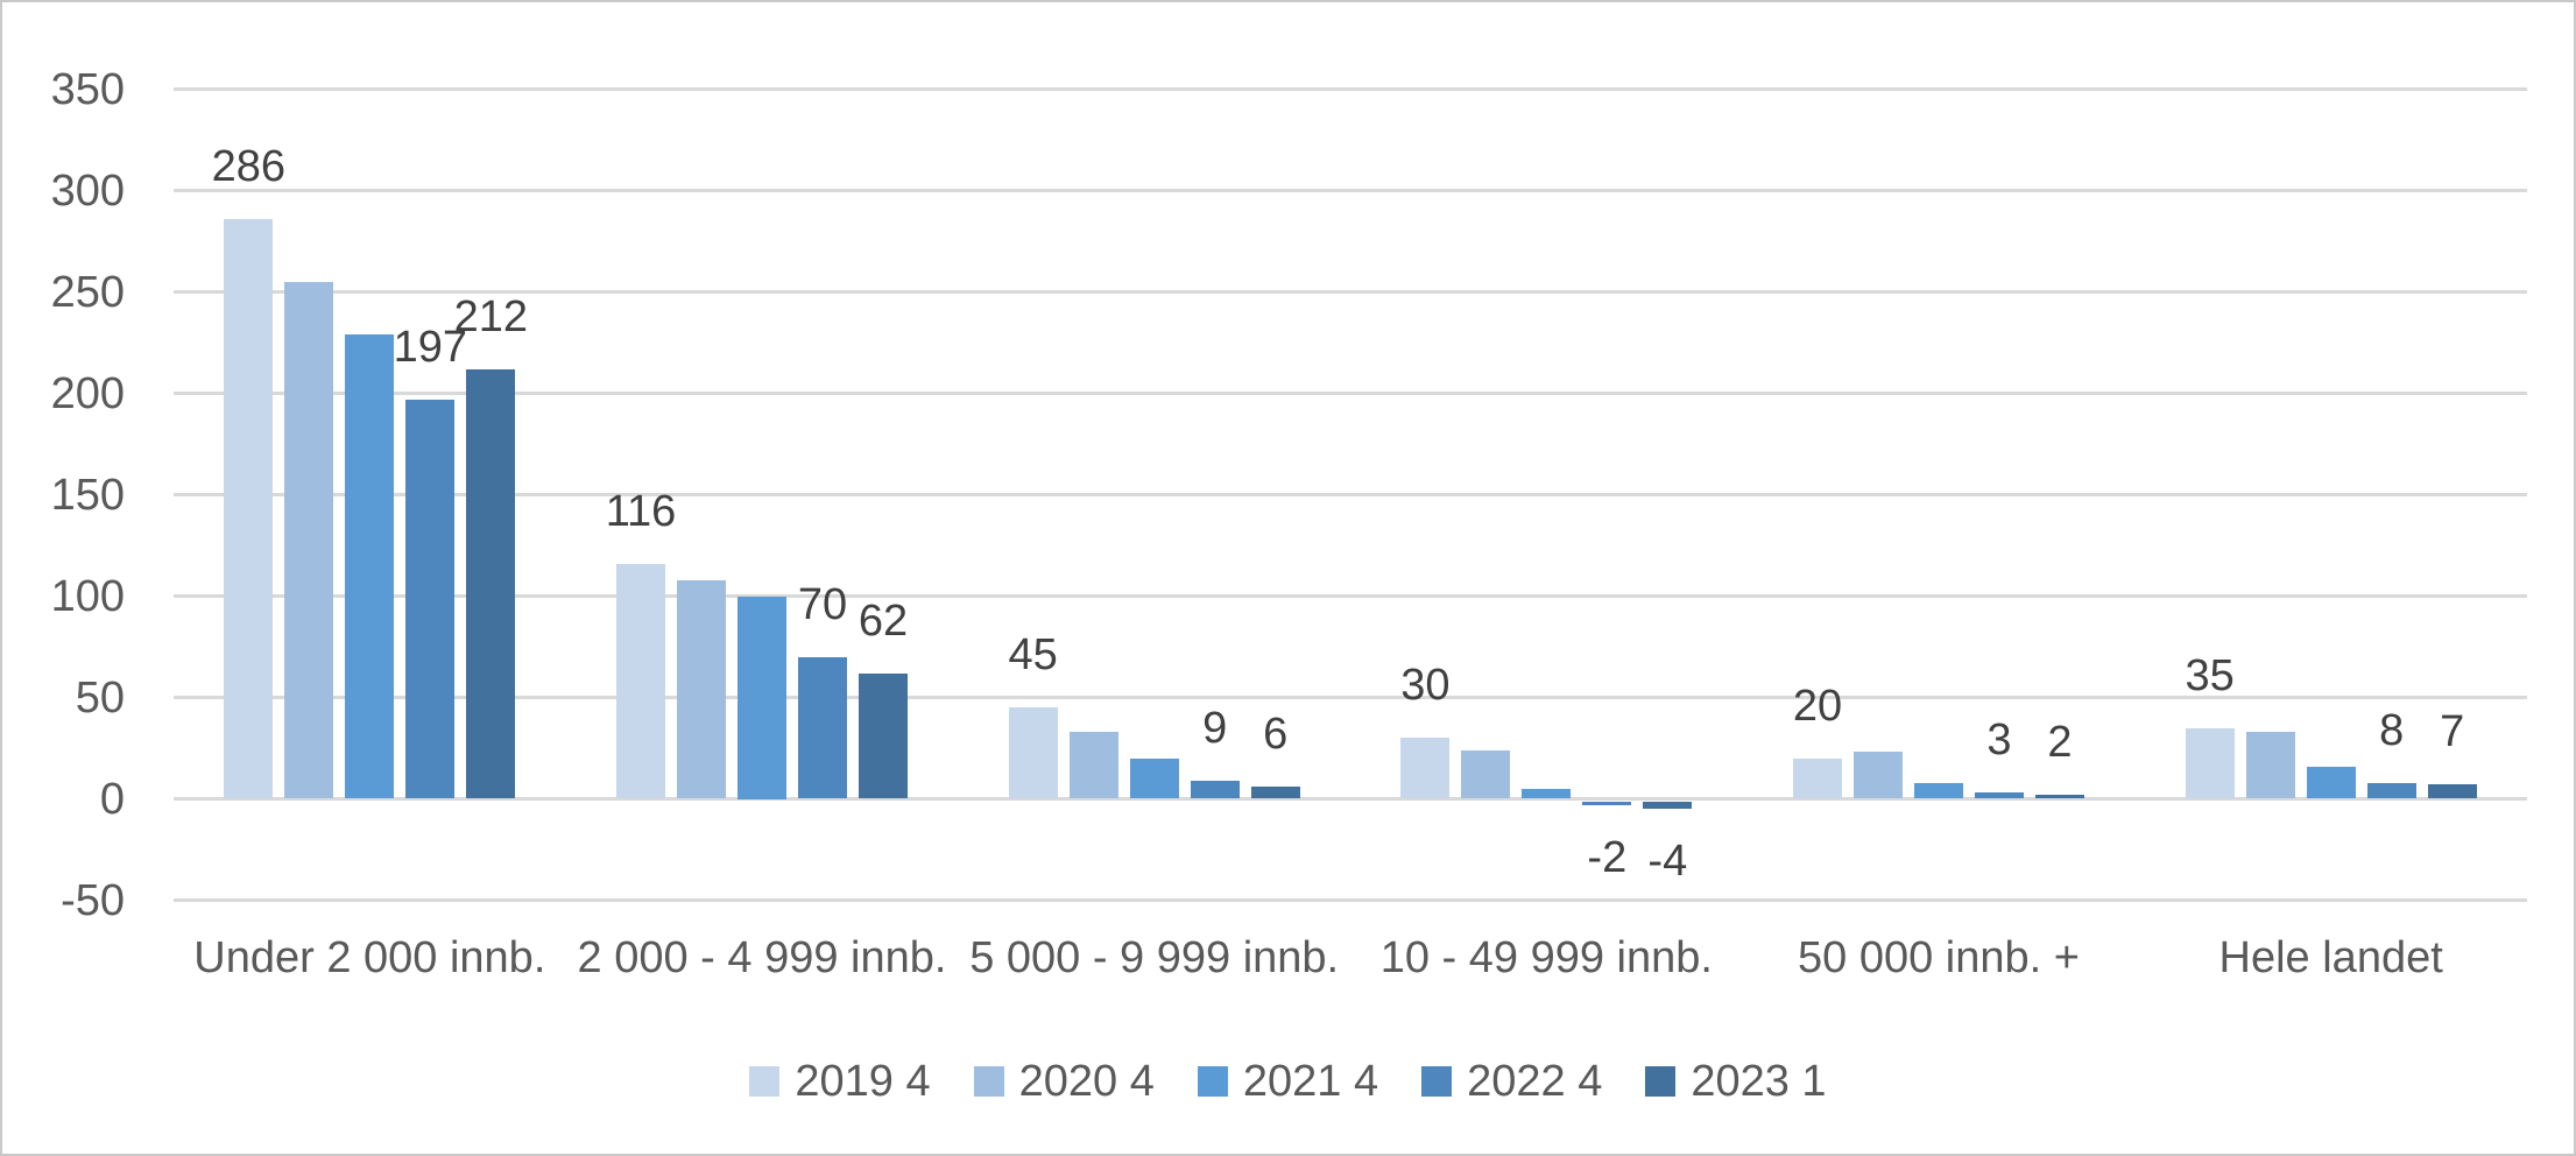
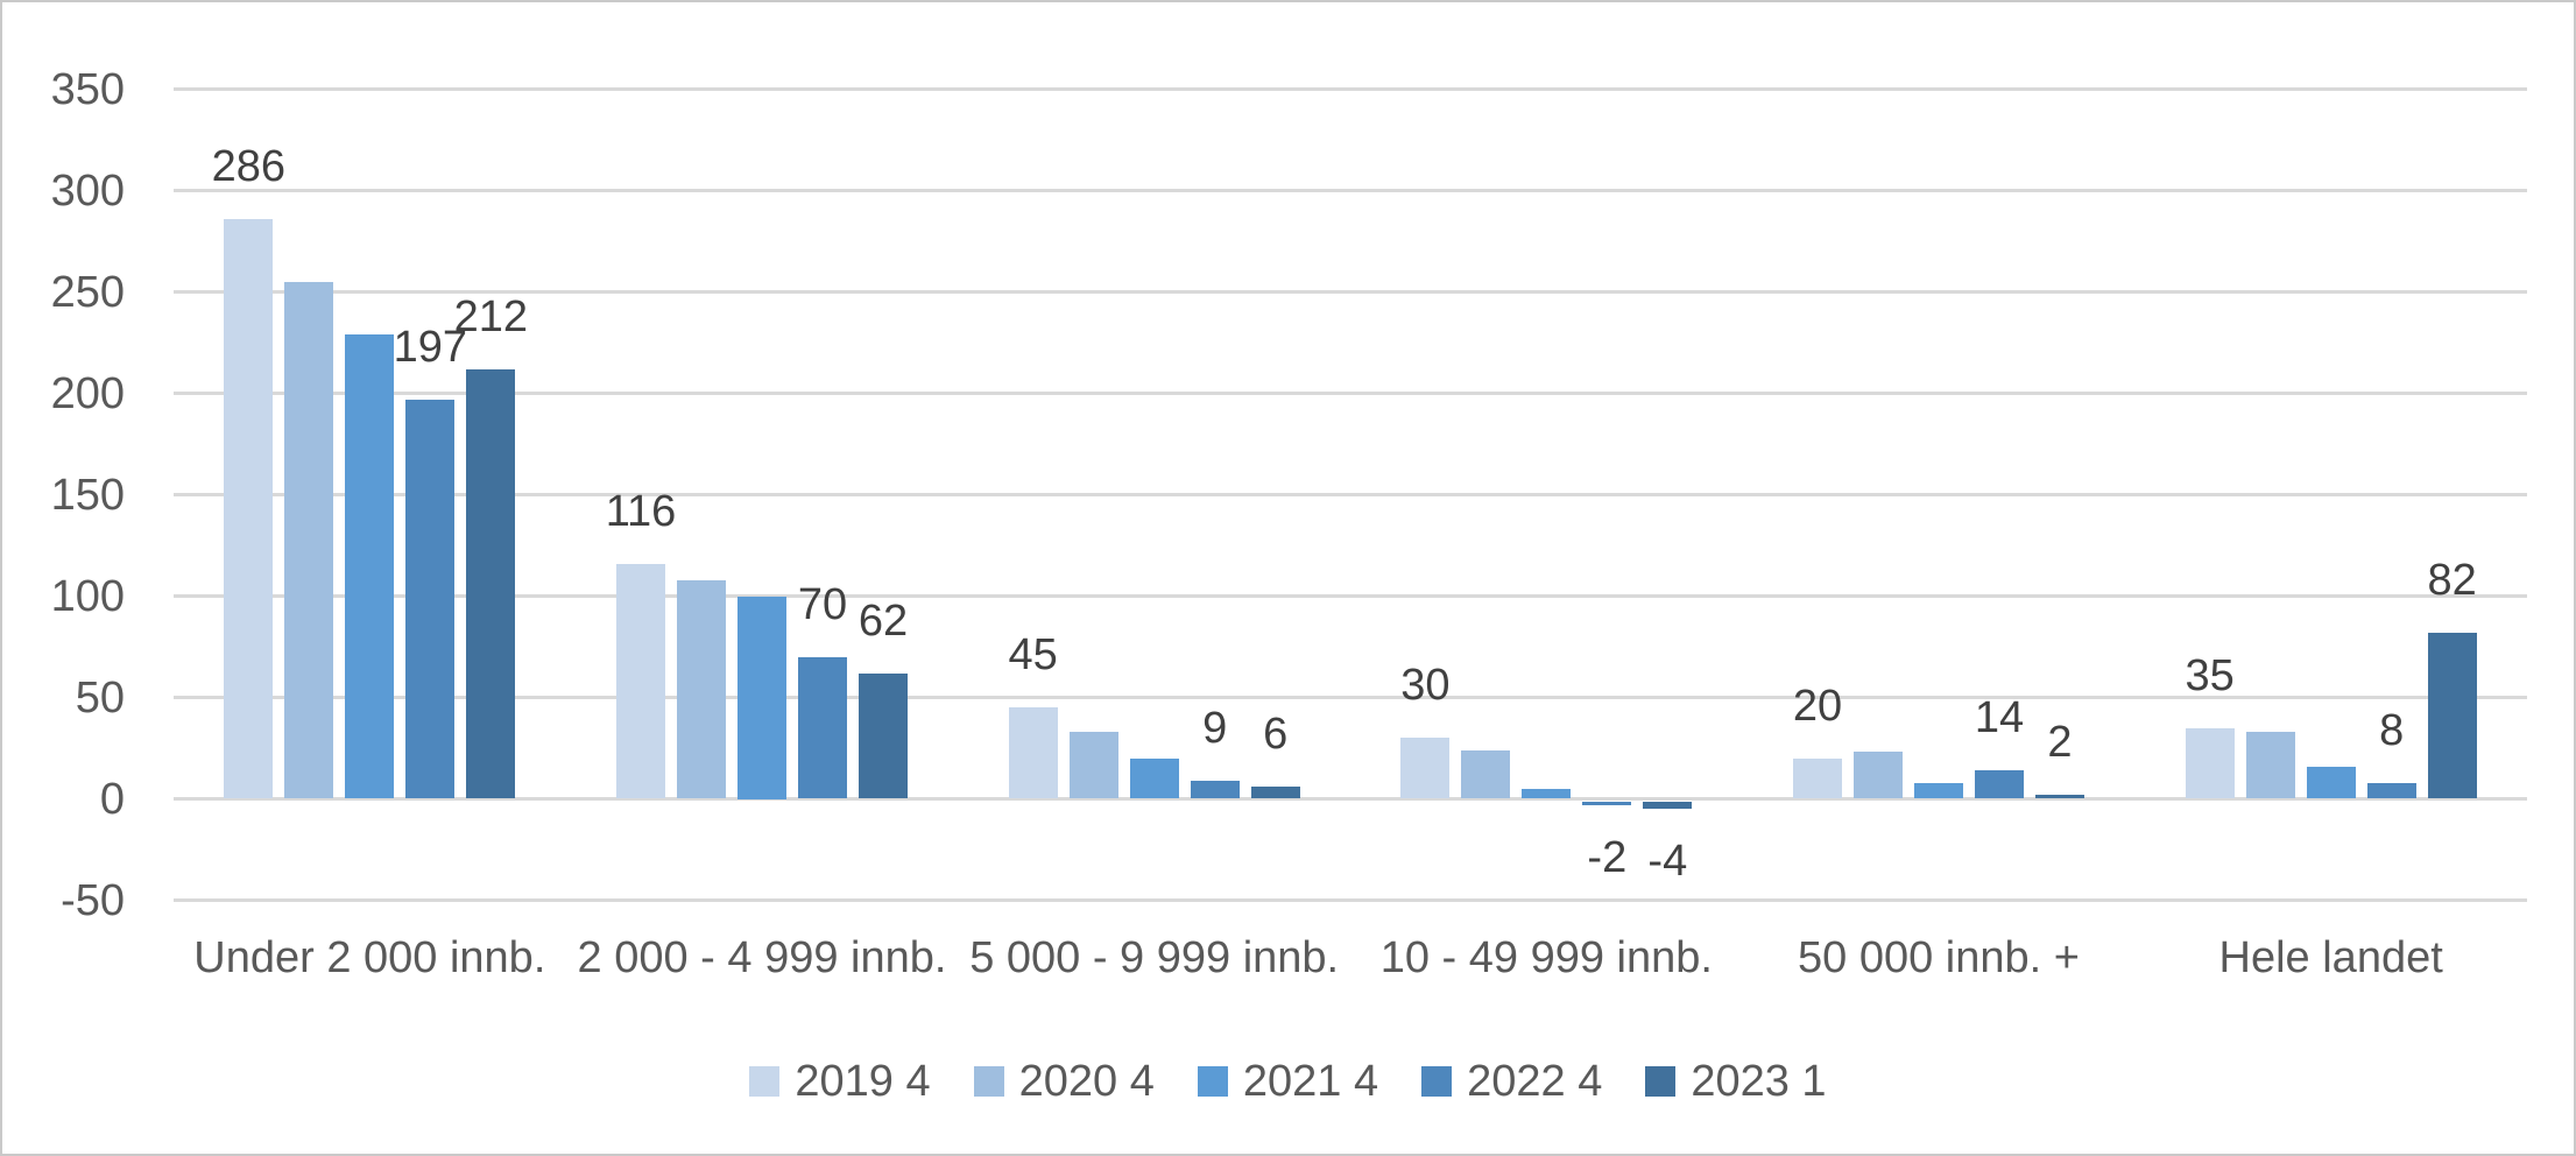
2022 4/50 000 innb. +: 3 -> 14
2023 1/Hele landet: 7 -> 82
